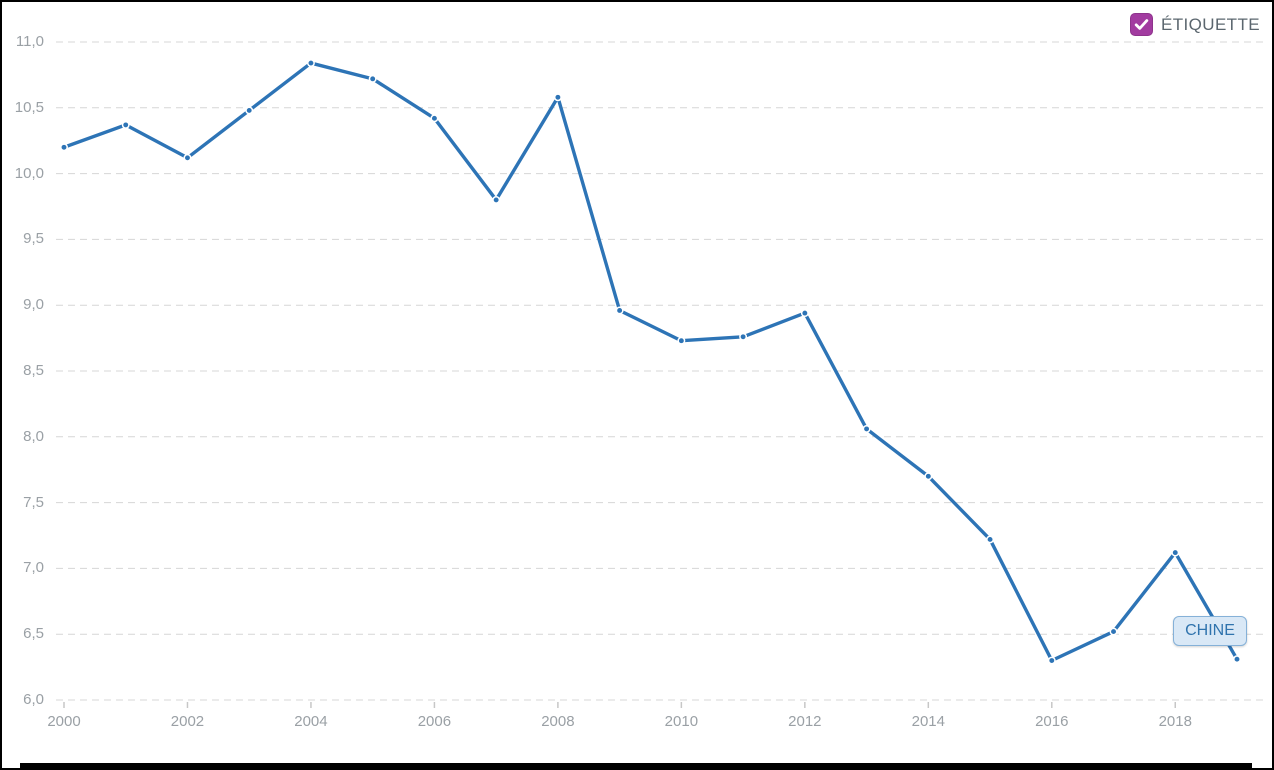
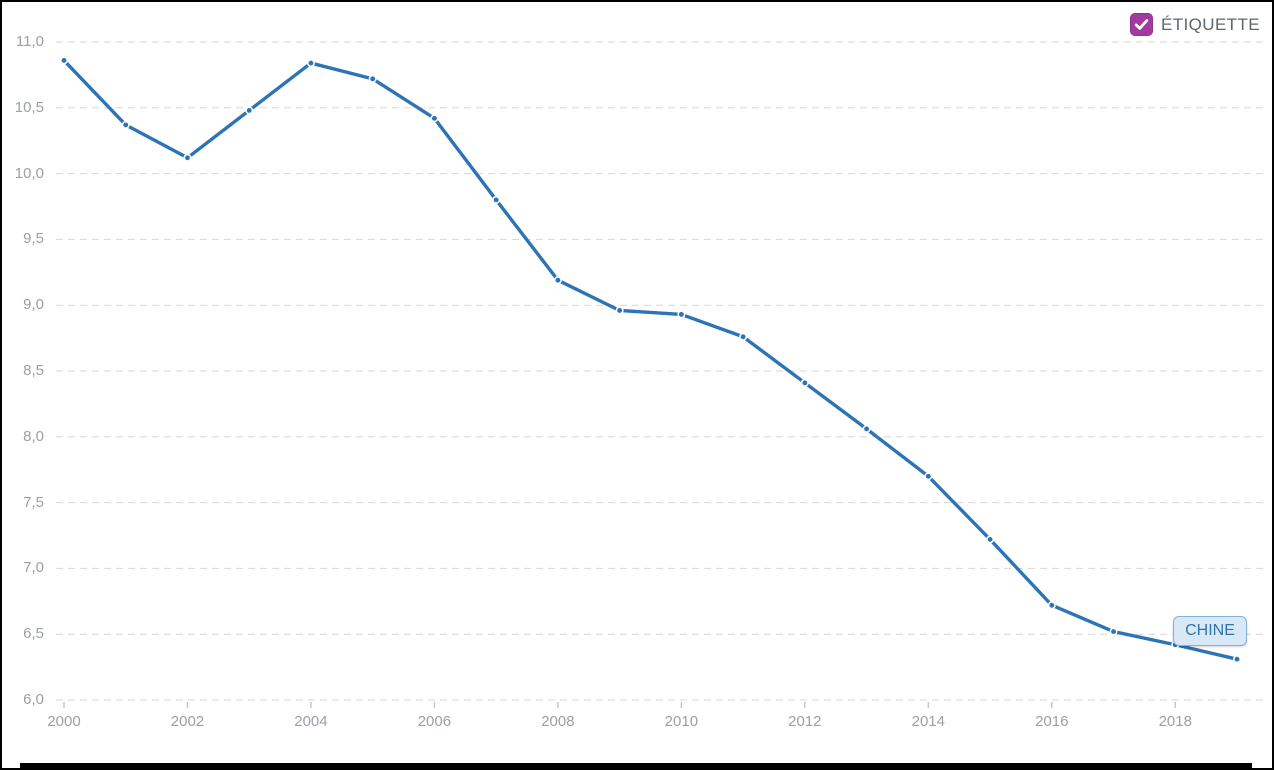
2000: 10,20 -> 10,86
2008: 10,58 -> 9,19
2010: 8,73 -> 8,93
2012: 8,94 -> 8,41
2016: 6,30 -> 6,72
2018: 7,12 -> 6,42
